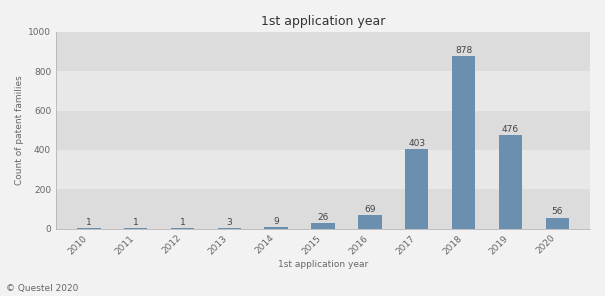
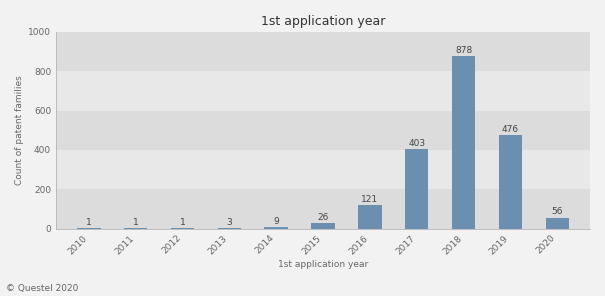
2016: 69 -> 121
